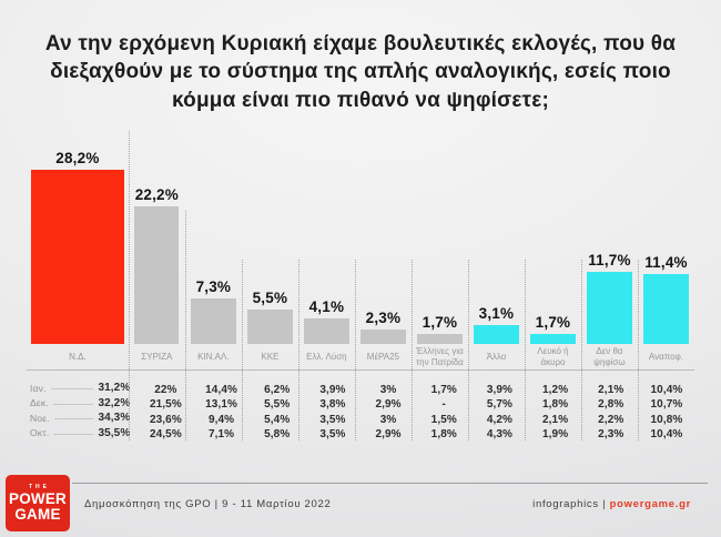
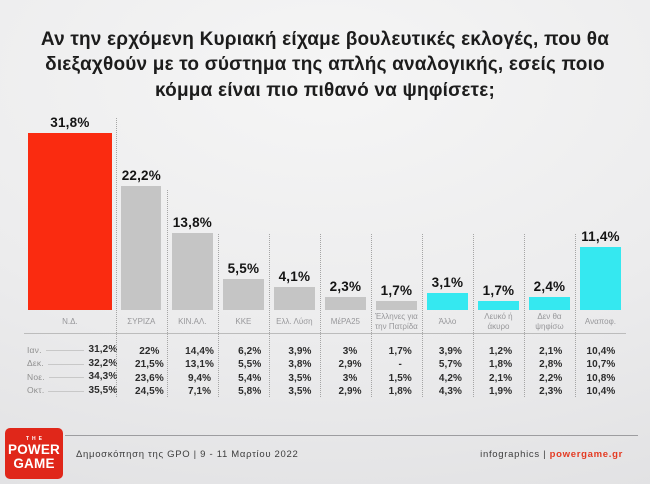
Ν.Δ.: 28,2% -> 31,8%
ΚΙΝ.ΑΛ.: 7,3% -> 13,8%
Δεν θα ψηφίσω: 11,7% -> 2,4%
